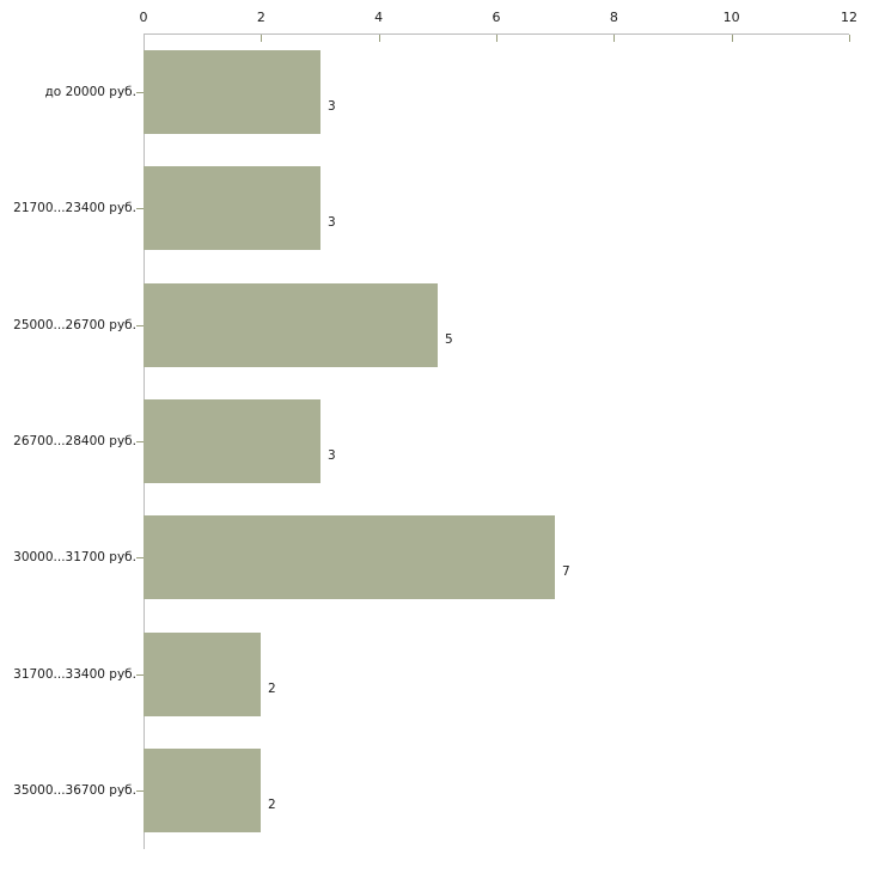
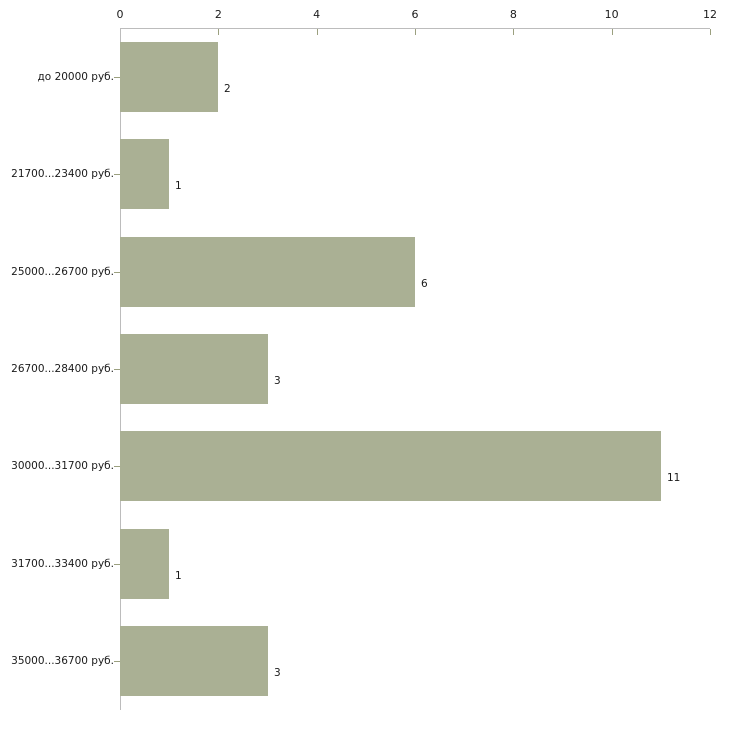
до 20000 руб.: 3 -> 2
21700...23400 руб.: 3 -> 1
25000...26700 руб.: 5 -> 6
30000...31700 руб.: 7 -> 11
31700...33400 руб.: 2 -> 1
35000...36700 руб.: 2 -> 3
